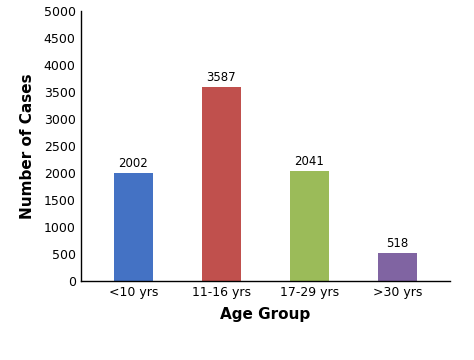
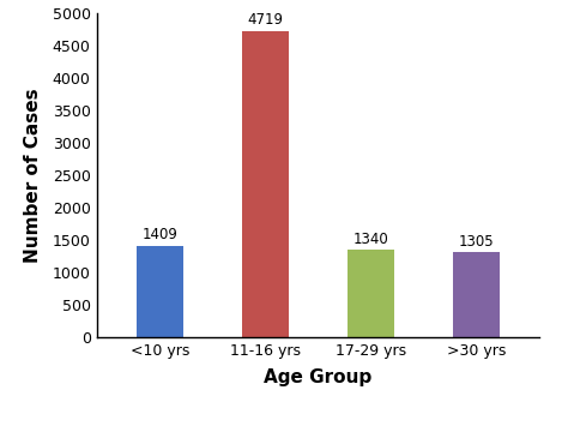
<10 yrs: 2002 -> 1409
11-16 yrs: 3587 -> 4719
17-29 yrs: 2041 -> 1340
>30 yrs: 518 -> 1305
